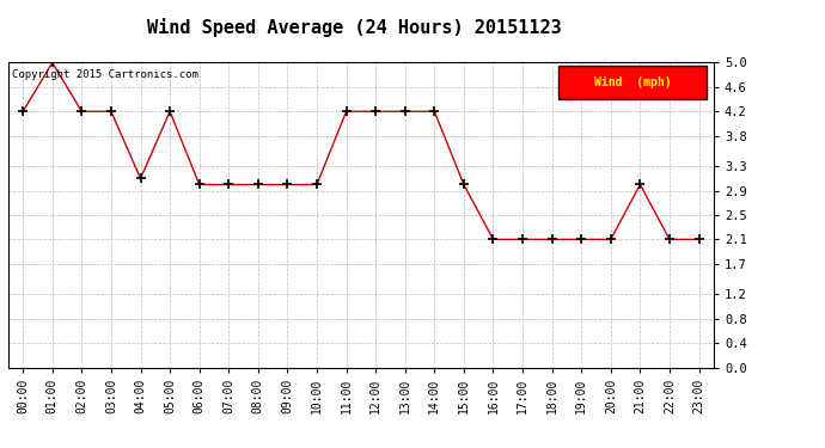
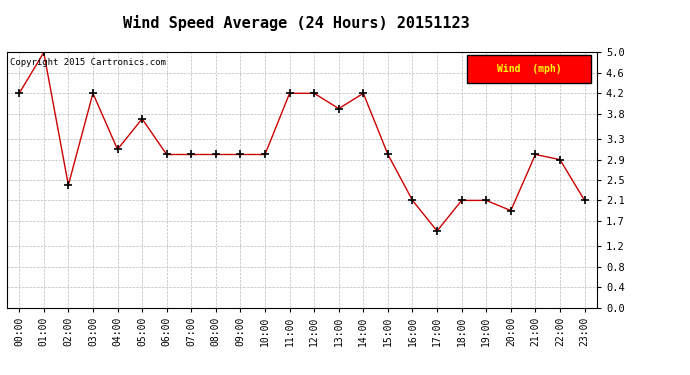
02:00: 4.2 -> 2.4
05:00: 4.2 -> 3.7
13:00: 4.2 -> 3.9
17:00: 2.1 -> 1.5
20:00: 2.1 -> 1.9
22:00: 2.1 -> 2.9
